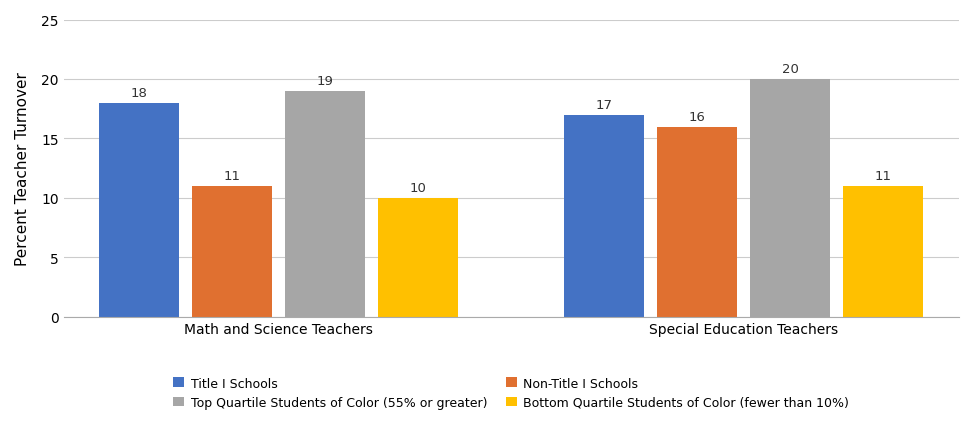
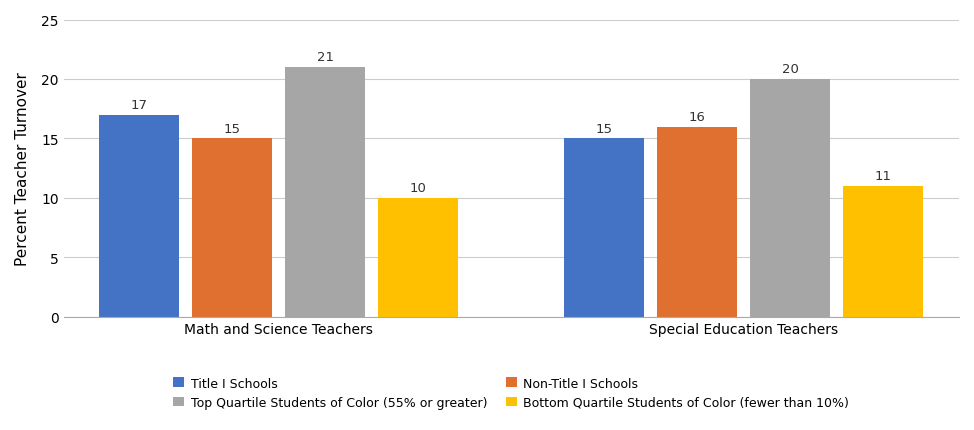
Title I Schools/Math and Science Teachers: 18 -> 17
Non-Title I Schools/Math and Science Teachers: 11 -> 15
Top Quartile Students of Color (55% or greater)/Math and Science Teachers: 19 -> 21
Title I Schools/Special Education Teachers: 17 -> 15
